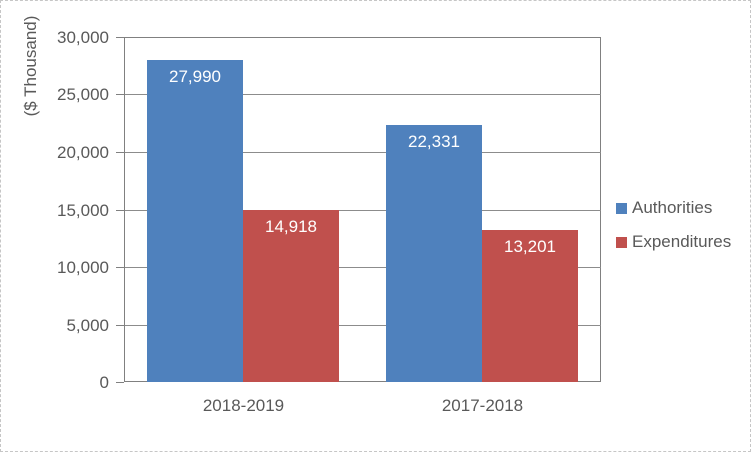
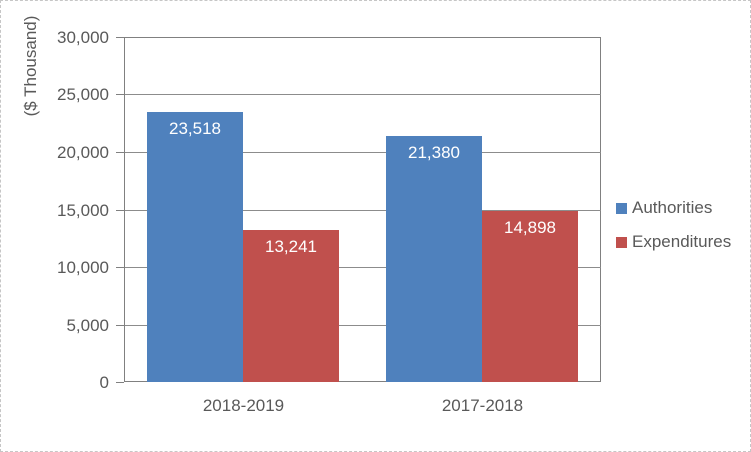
Authorities/2018-2019: 27,990 -> 23,518
Expenditures/2018-2019: 14,918 -> 13,241
Authorities/2017-2018: 22,331 -> 21,380
Expenditures/2017-2018: 13,201 -> 14,898
